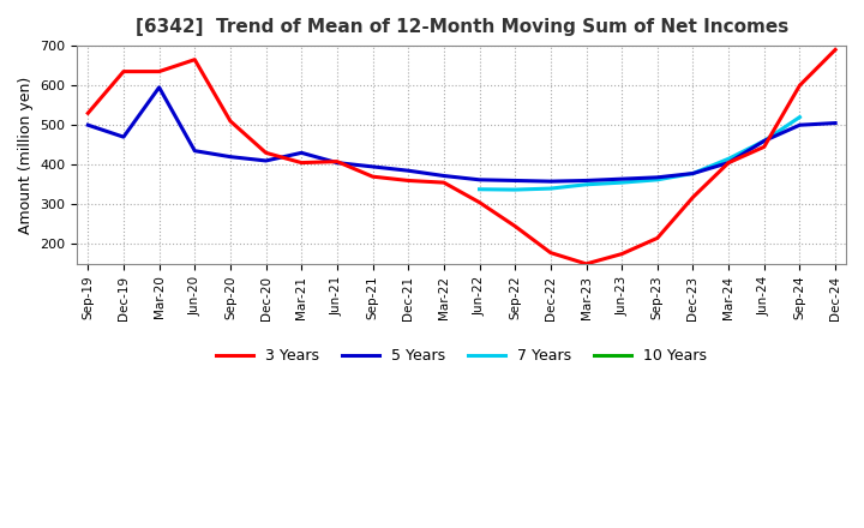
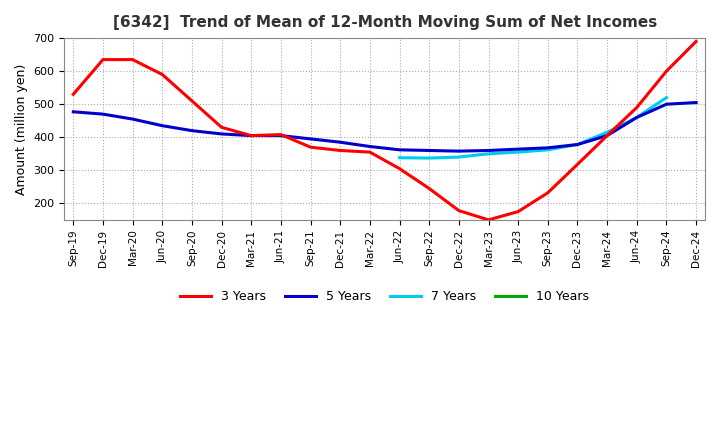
5 Years/Sep-19: 500 -> 477
5 Years/Mar-20: 595 -> 455
3 Years/Jun-20: 665 -> 590
5 Years/Mar-21: 430 -> 405
3 Years/Sep-23: 215 -> 232
3 Years/Jun-24: 445 -> 490
